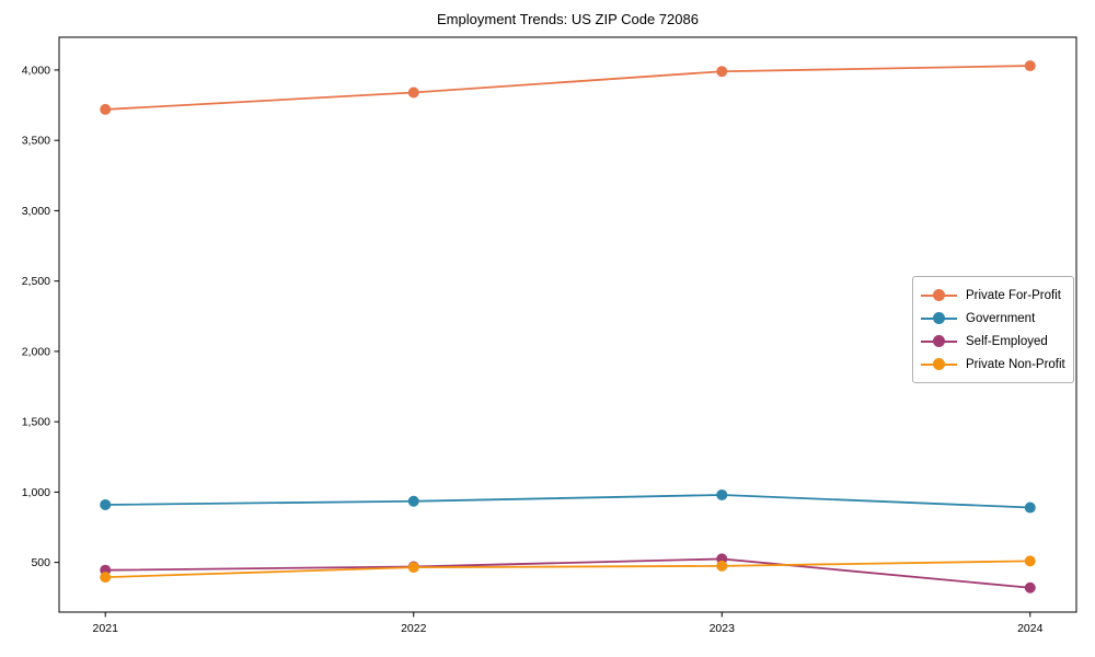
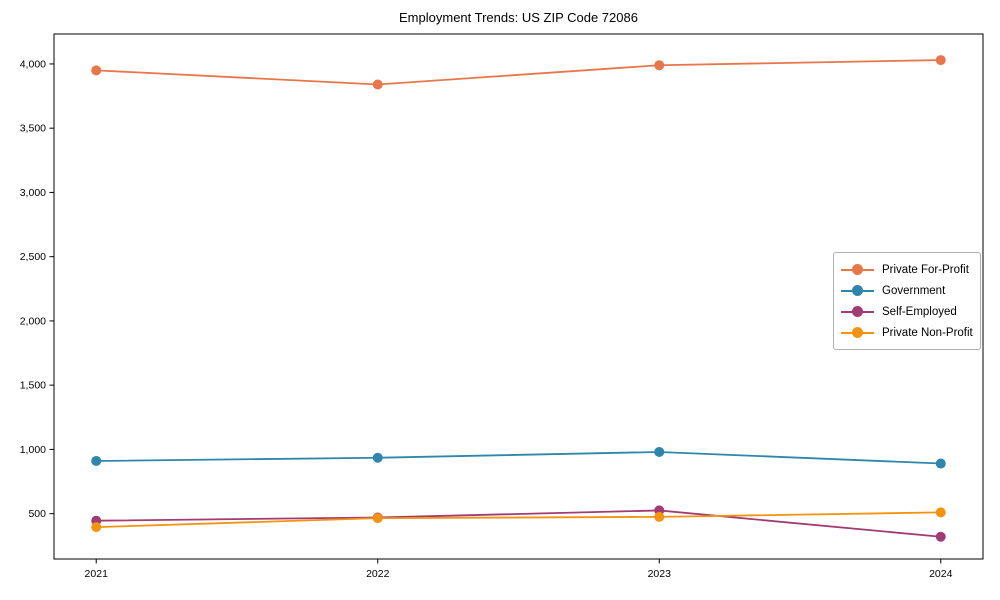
Private For-Profit/2021: 3720 -> 3950
